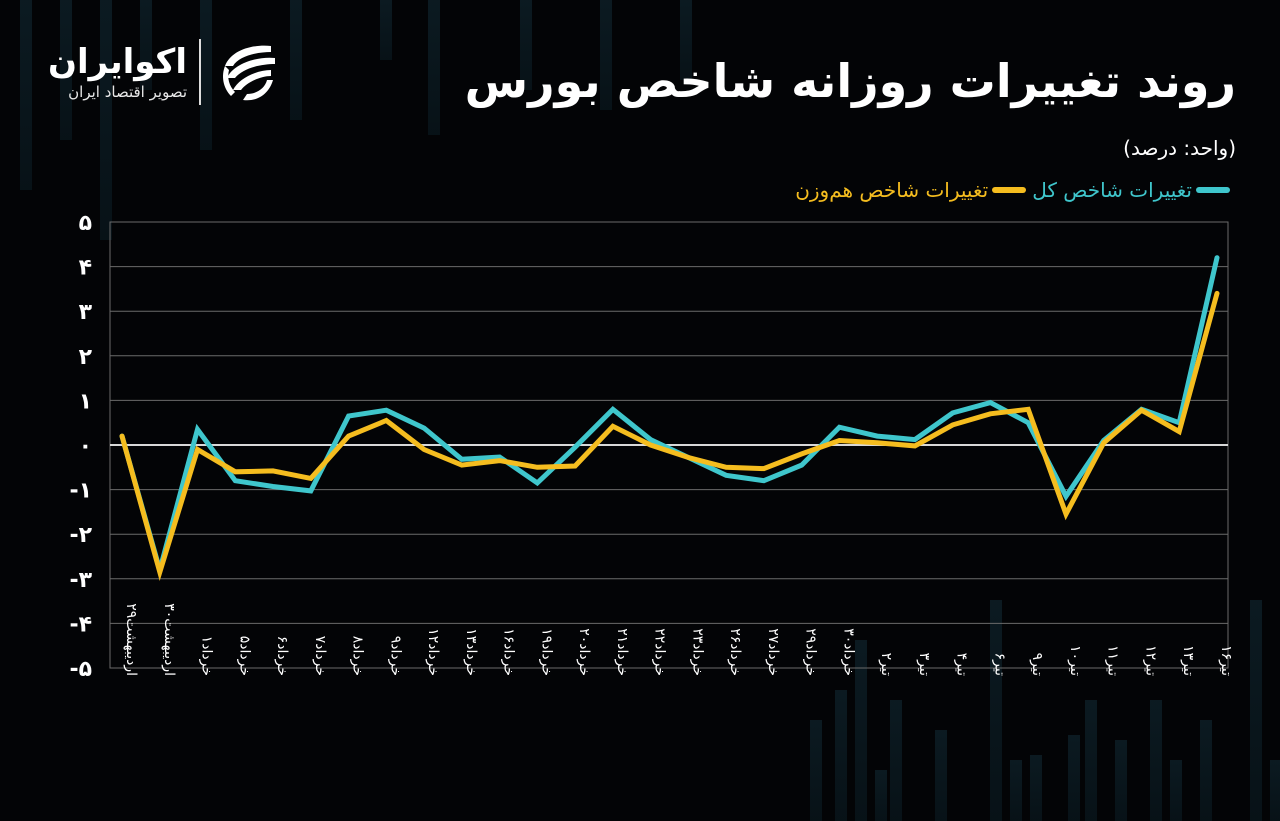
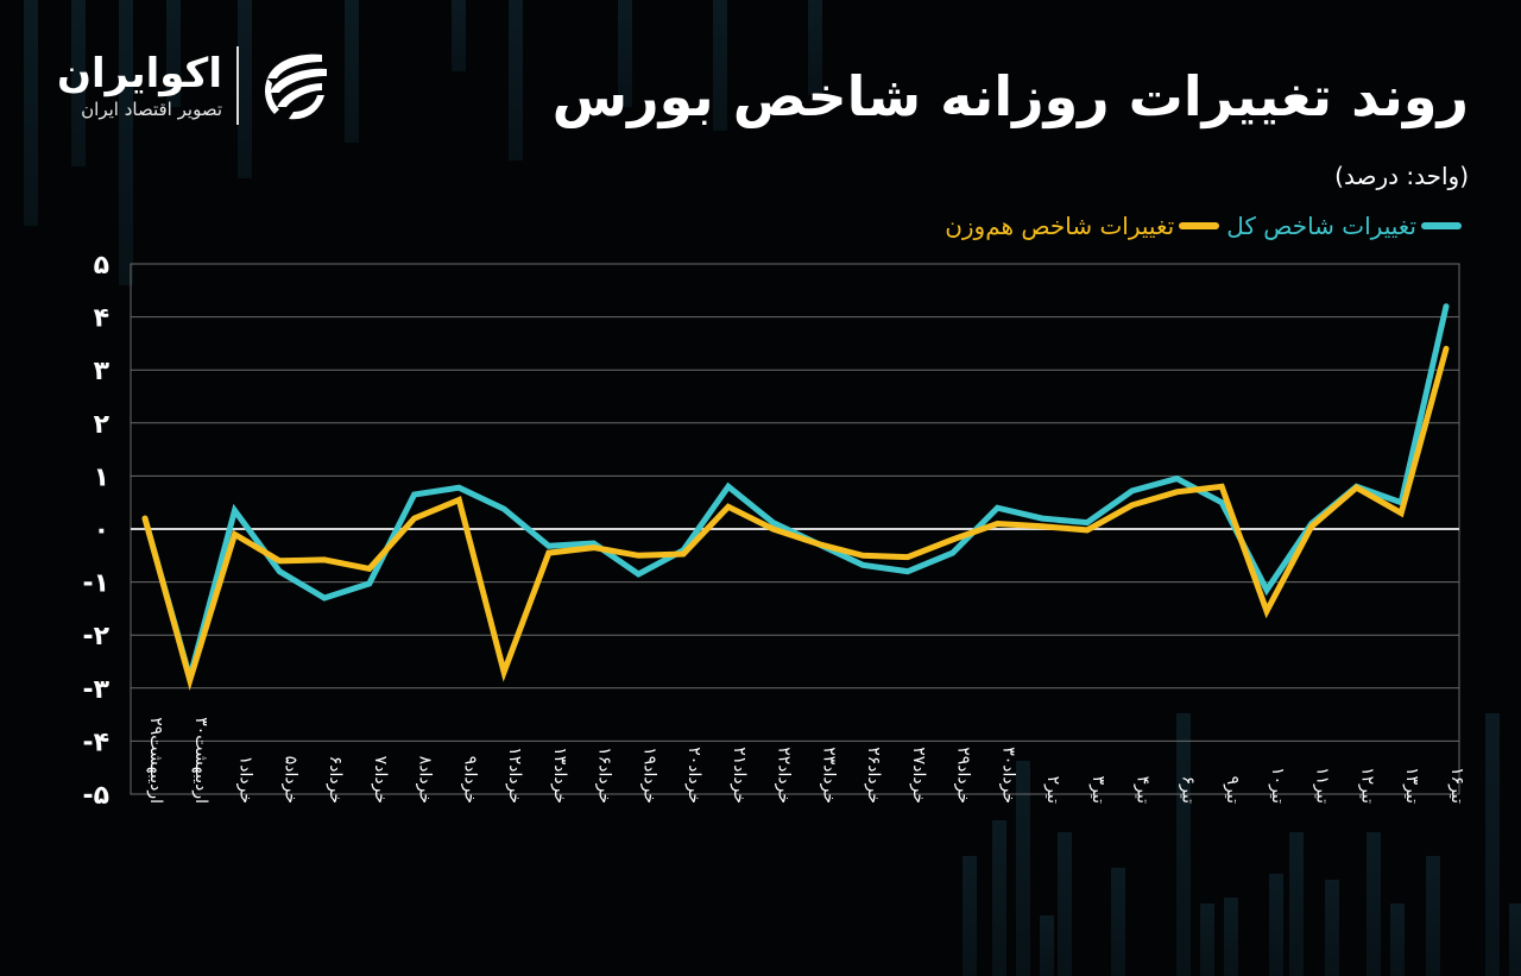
تغییرات شاخص کل/خرداد۶: -0.9 -> -1.3
تغییرات شاخص هم‌وزن/خرداد۱۲: -0.1 -> -2.7
تغییرات شاخص کل/خرداد۲۰: -0.1 -> -0.4
